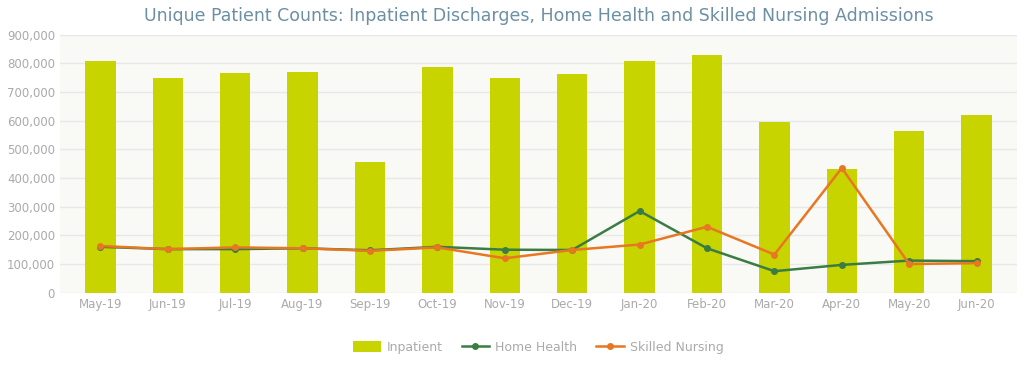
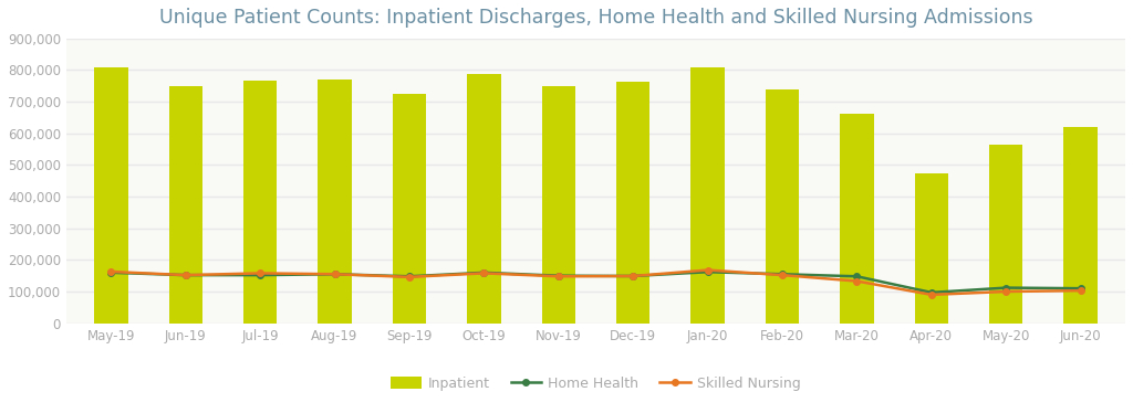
Inpatient/Sep-19: 455,000 -> 725,000
Skilled Nursing/Nov-19: 120,000 -> 148,000
Home Health/Jan-20: 285,000 -> 162,000
Inpatient/Feb-20: 830,000 -> 740,000
Skilled Nursing/Feb-20: 230,000 -> 152,000
Inpatient/Mar-20: 595,000 -> 662,000
Home Health/Mar-20: 75,000 -> 148,000
Inpatient/Apr-20: 430,000 -> 473,000
Skilled Nursing/Apr-20: 435,000 -> 90,000
